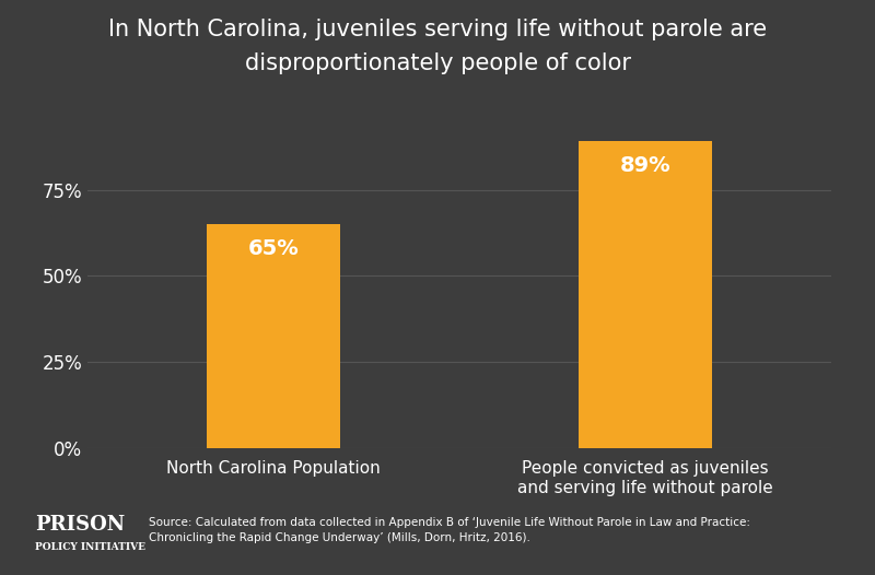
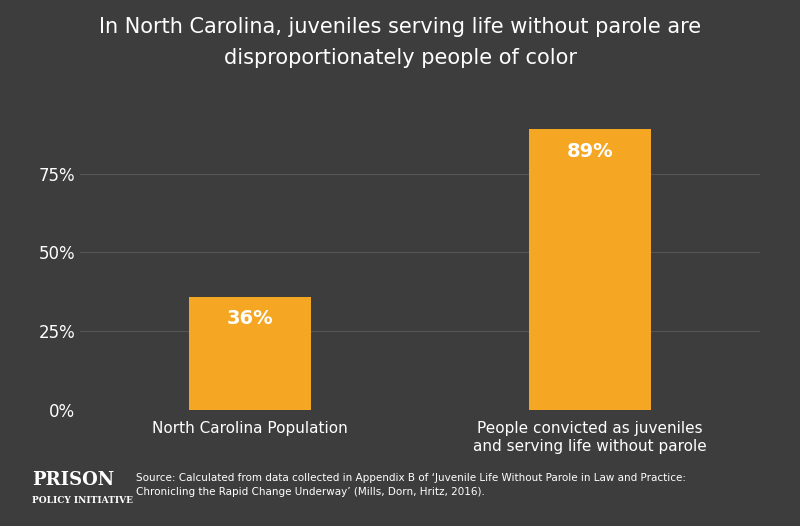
North Carolina Population: 65% -> 36%
